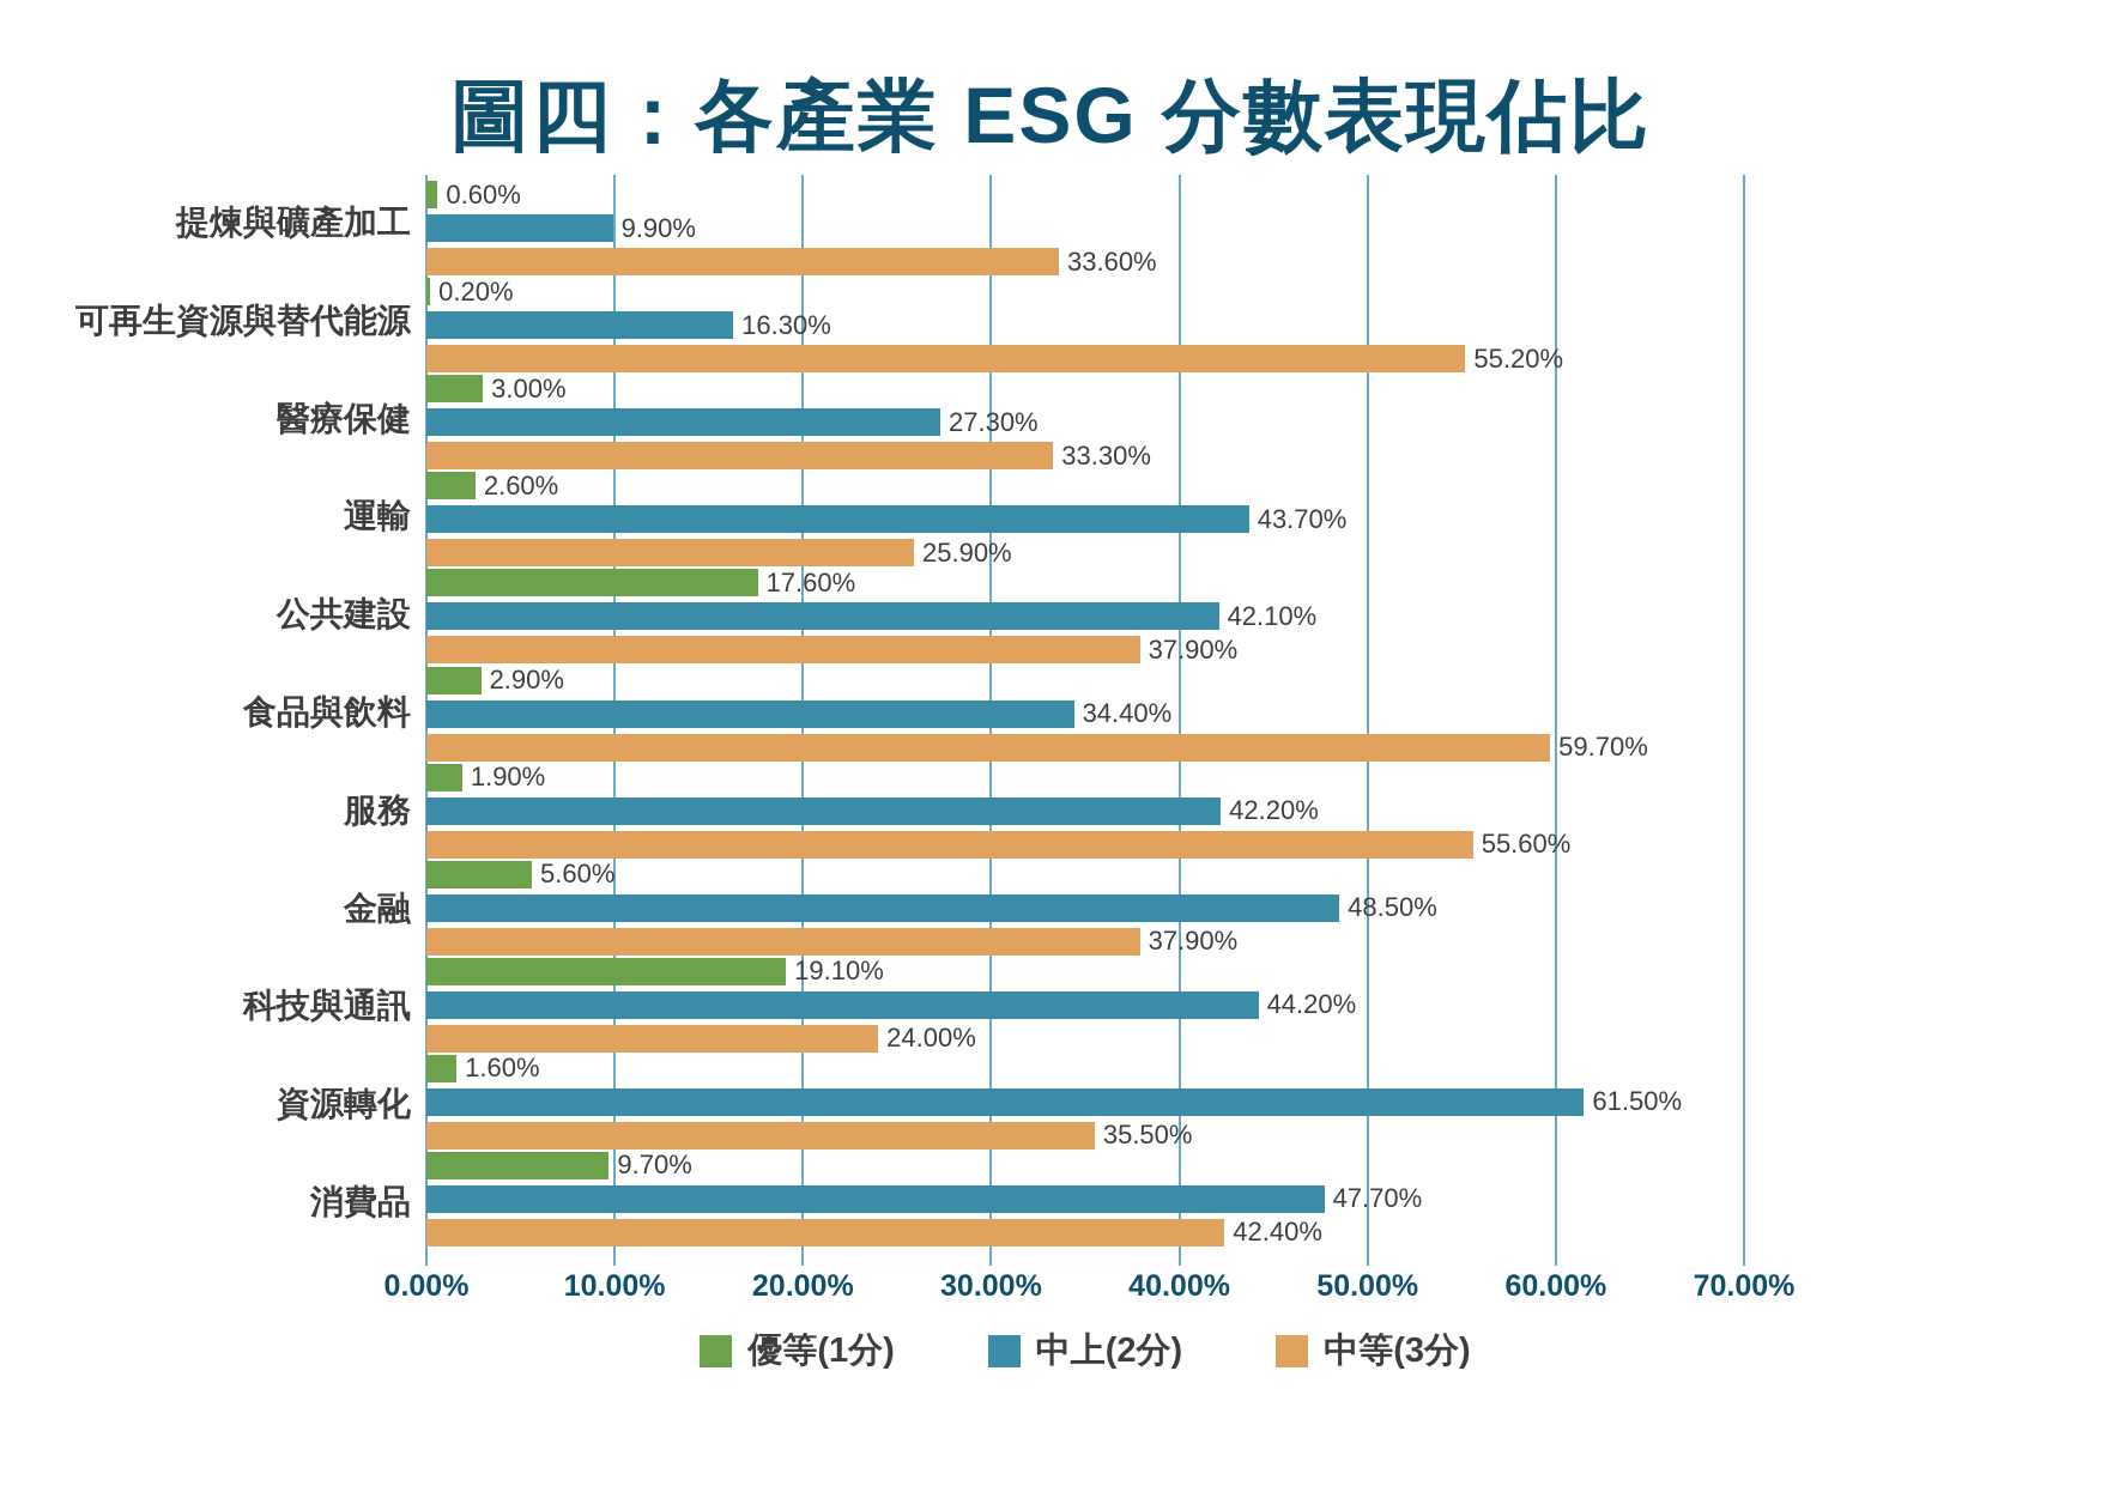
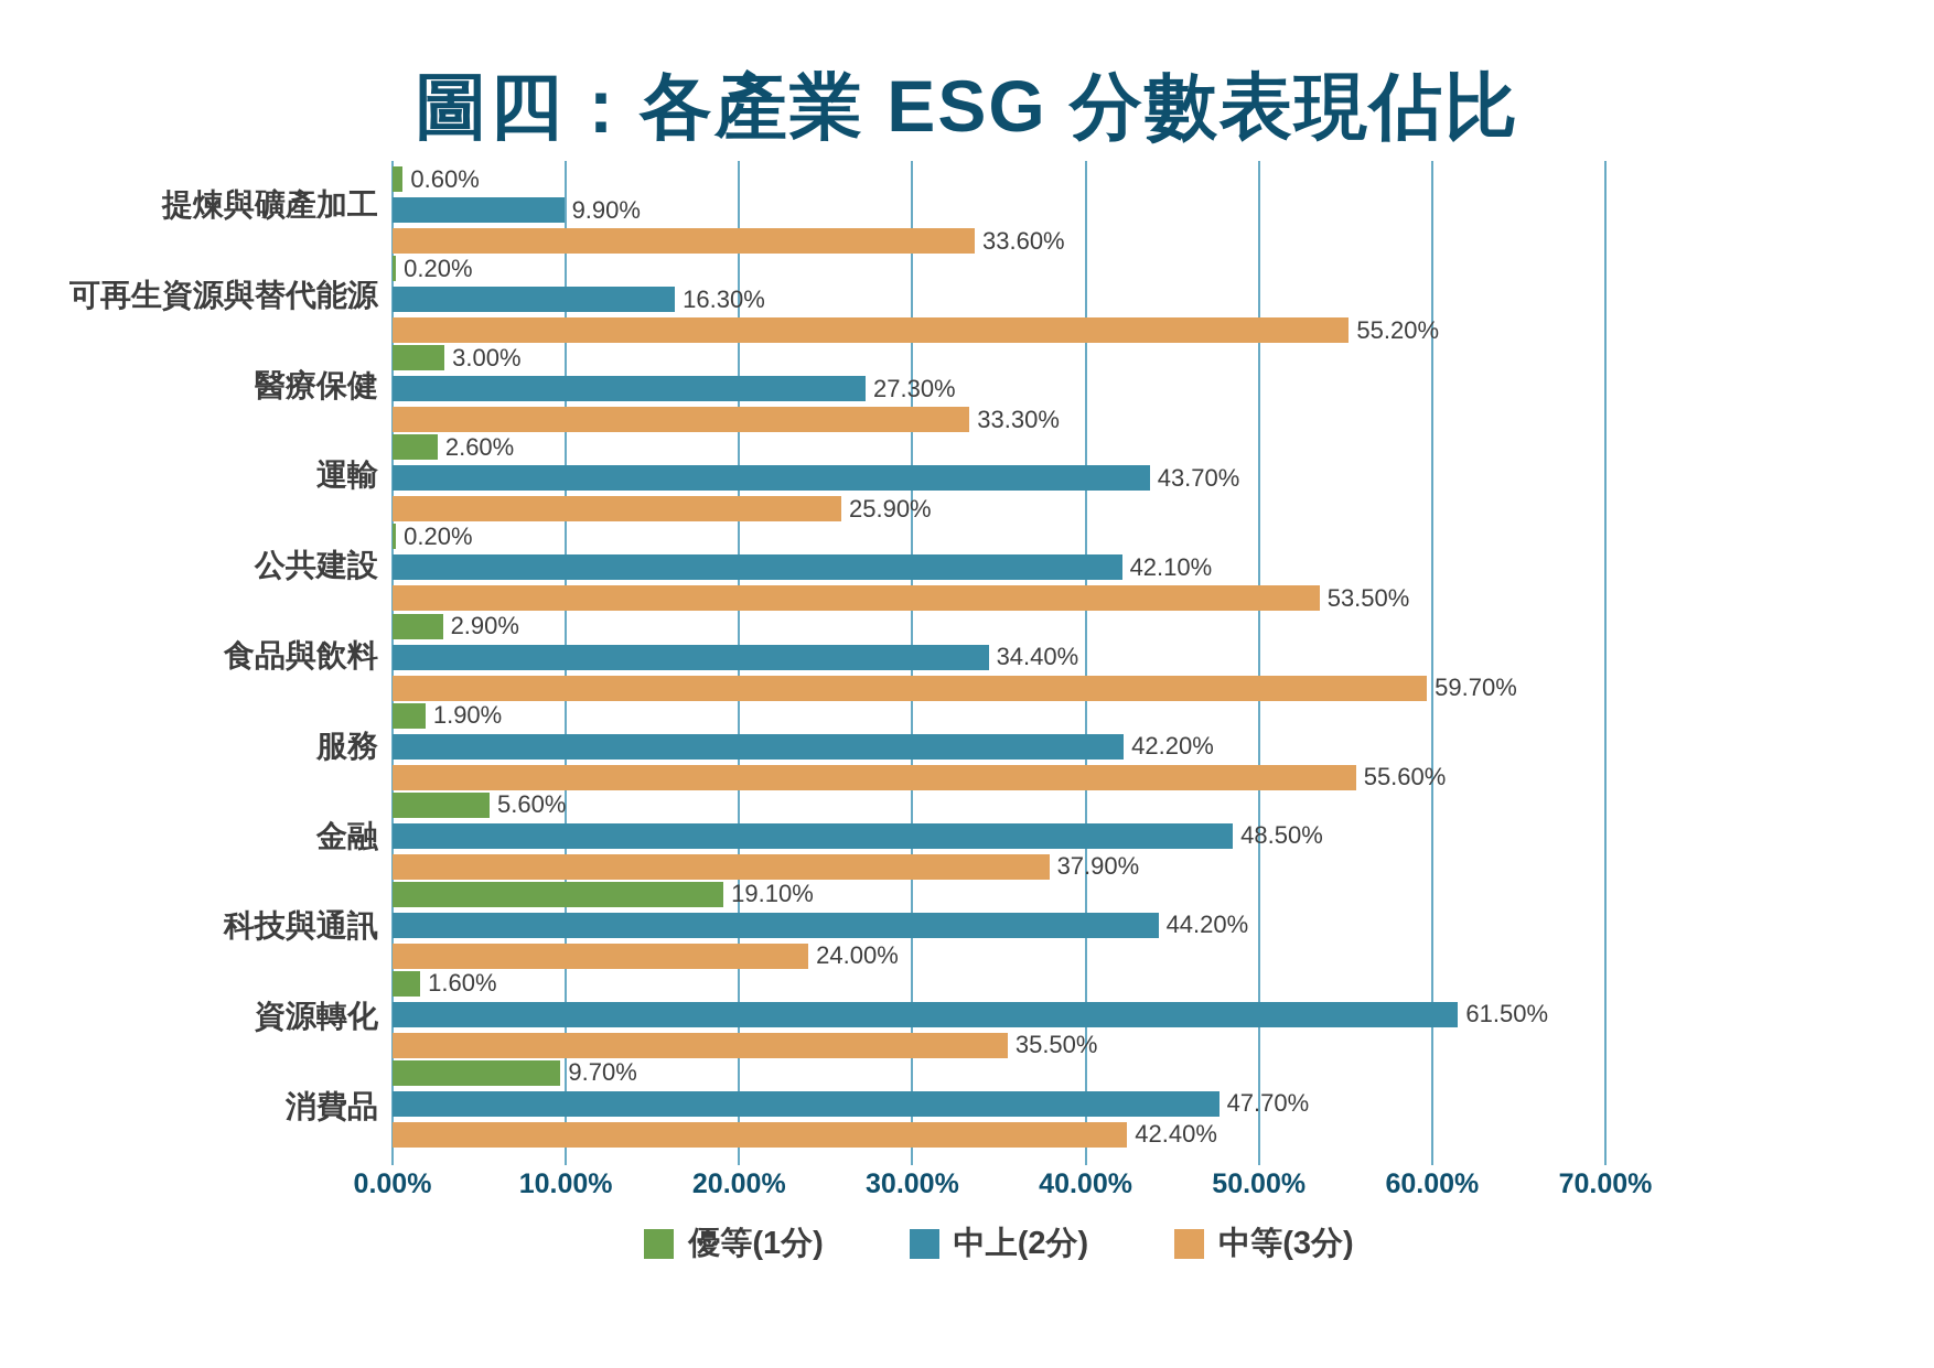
優等(1分)/公共建設: 17.60% -> 0.20%
中等(3分)/公共建設: 37.90% -> 53.50%
